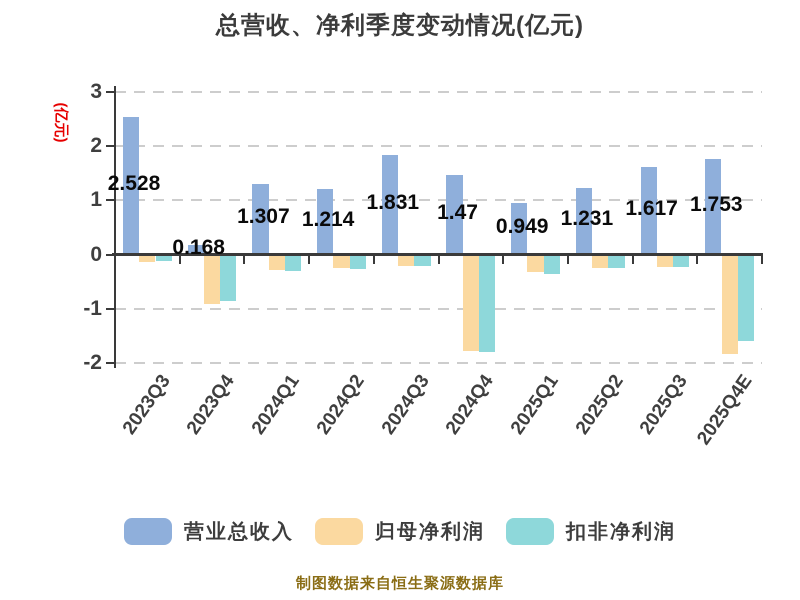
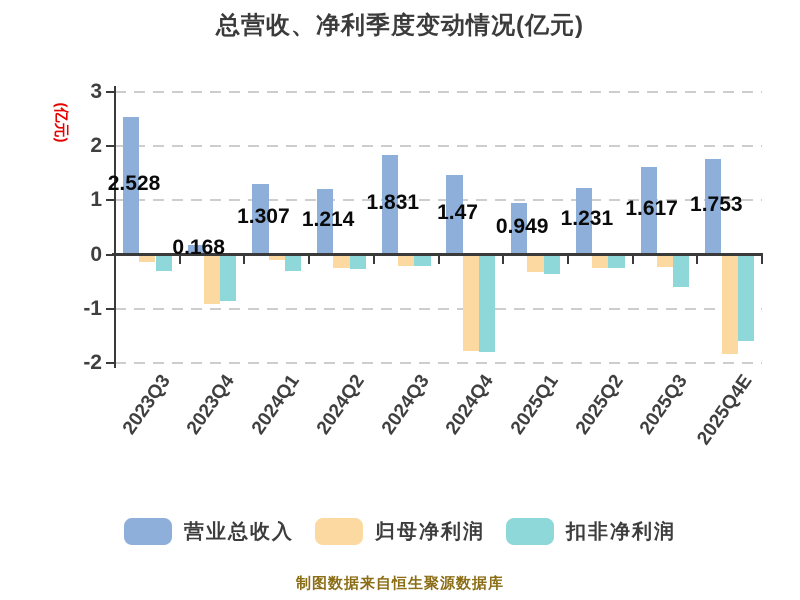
扣非净利润/2023Q3: -0.1 -> -0.3
归母净利润/2024Q1: -0.3 -> -0.1
扣非净利润/2025Q3: -0.2 -> -0.6
